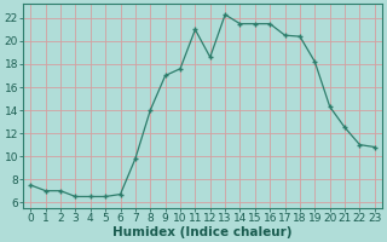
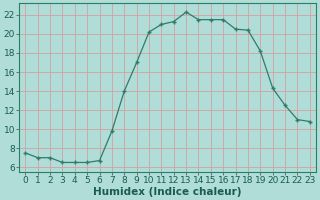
10: 17.6 -> 20.2
12: 18.6 -> 21.3
